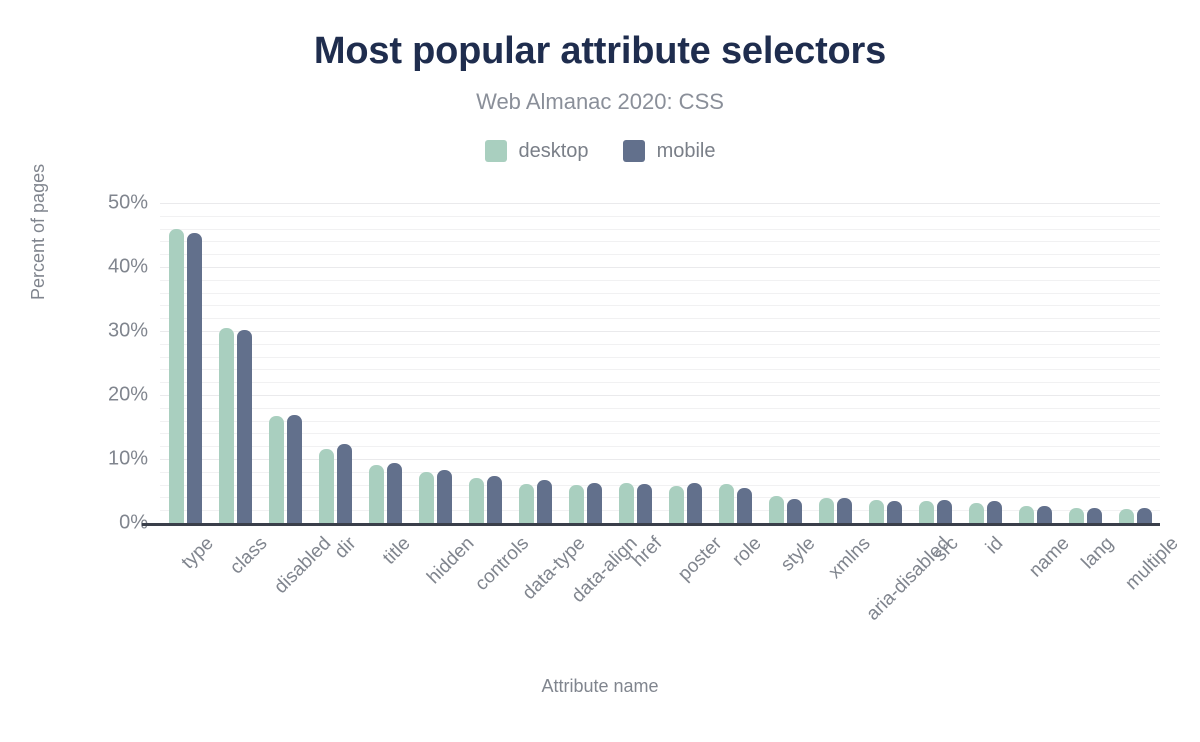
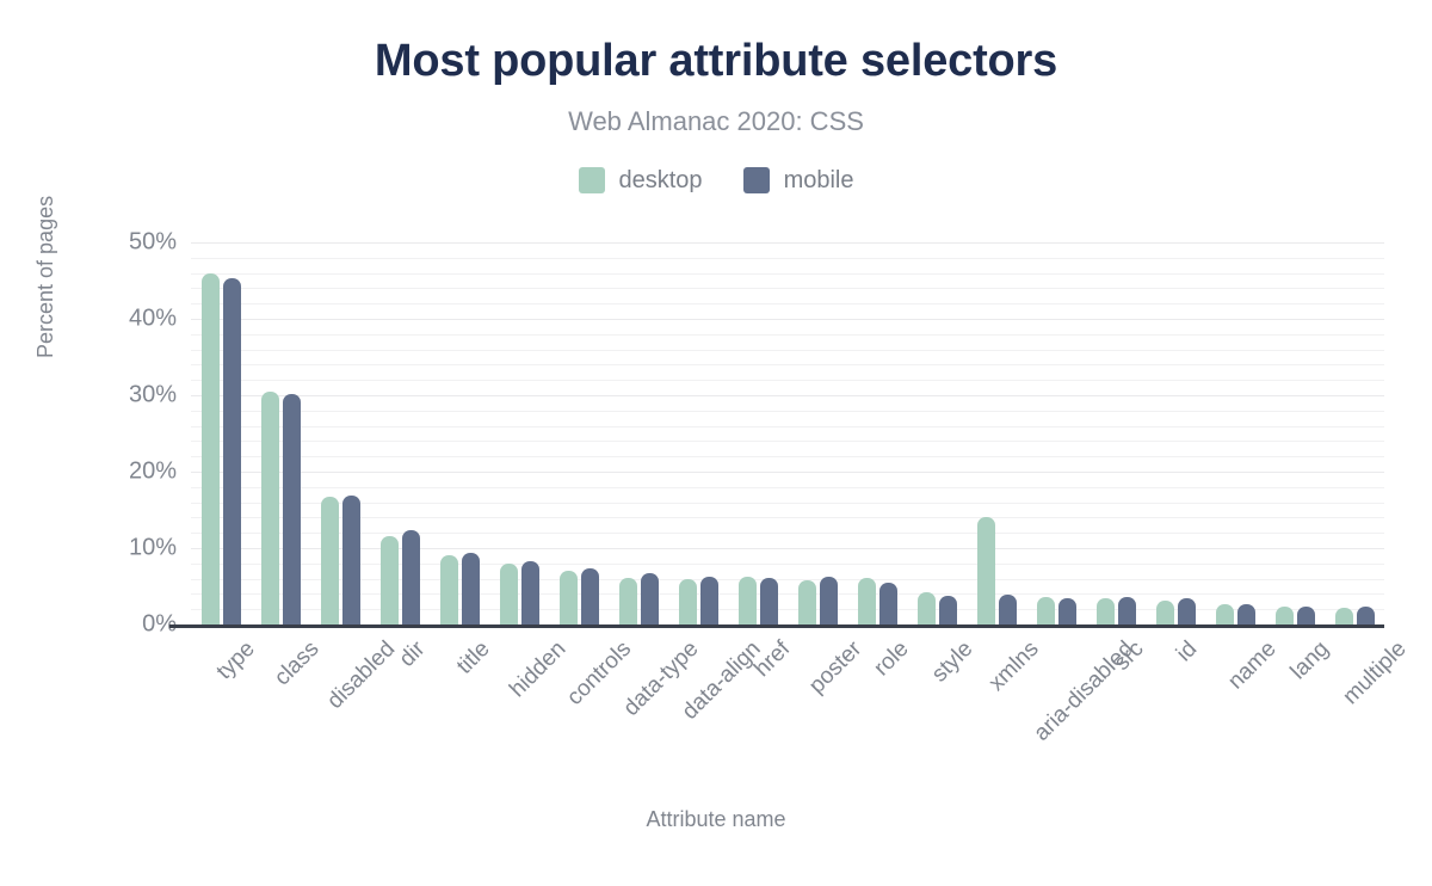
desktop/xmlns: 4% -> 14%
